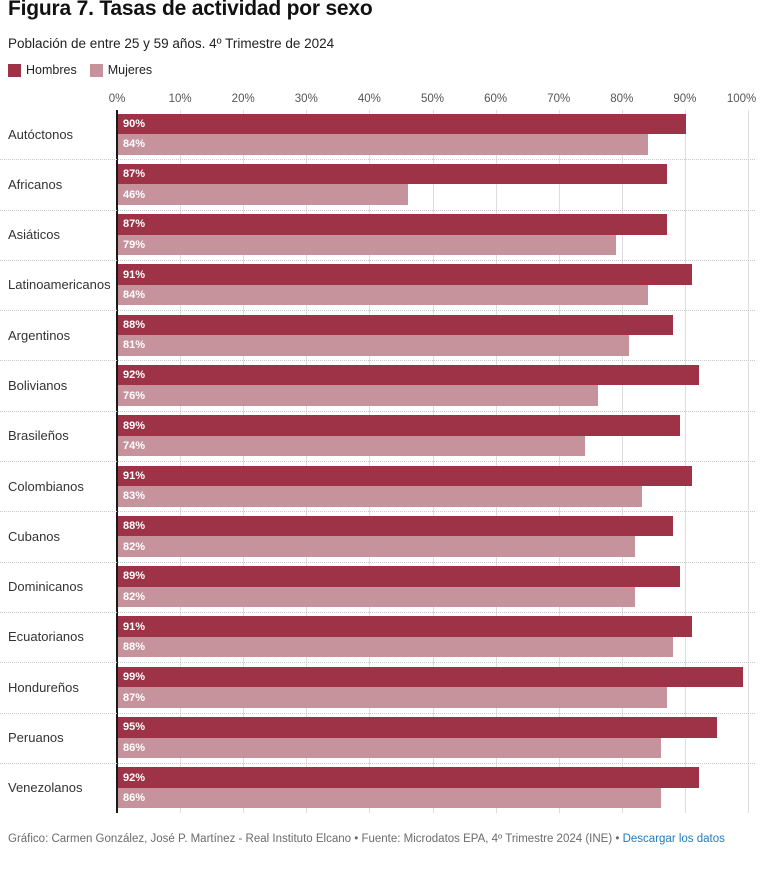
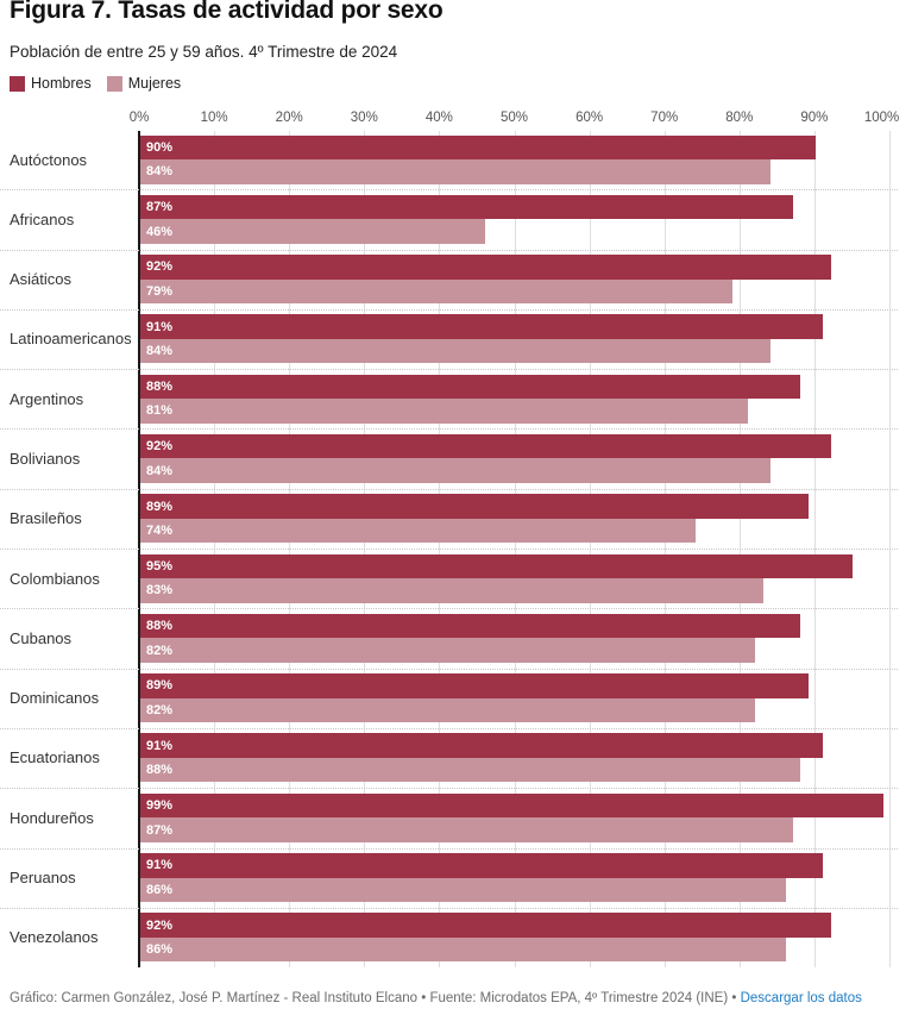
Hombres/Asiáticos: 87% -> 92%
Mujeres/Bolivianos: 76% -> 84%
Hombres/Colombianos: 91% -> 95%
Hombres/Peruanos: 95% -> 91%
